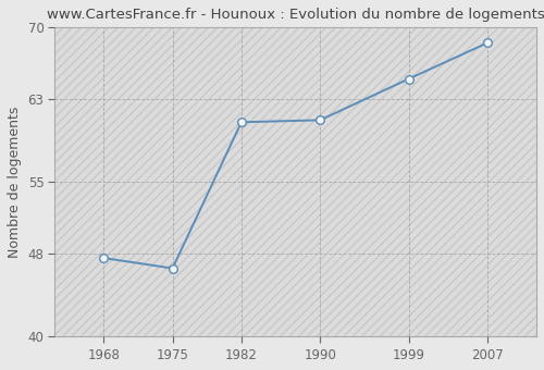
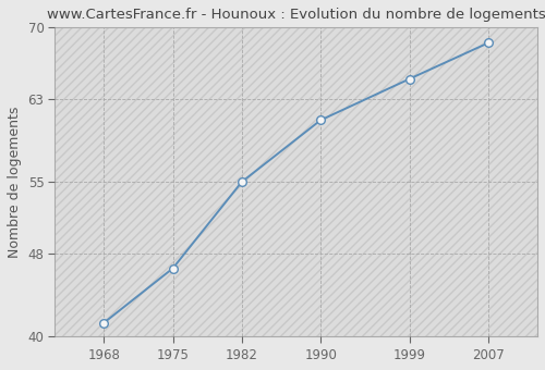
1968: 47.6 -> 41.3
1982: 60.8 -> 55.0
